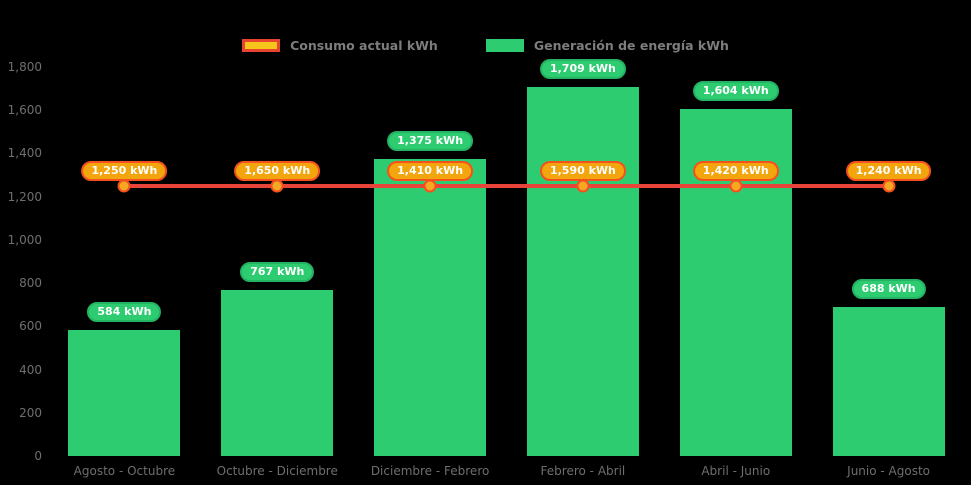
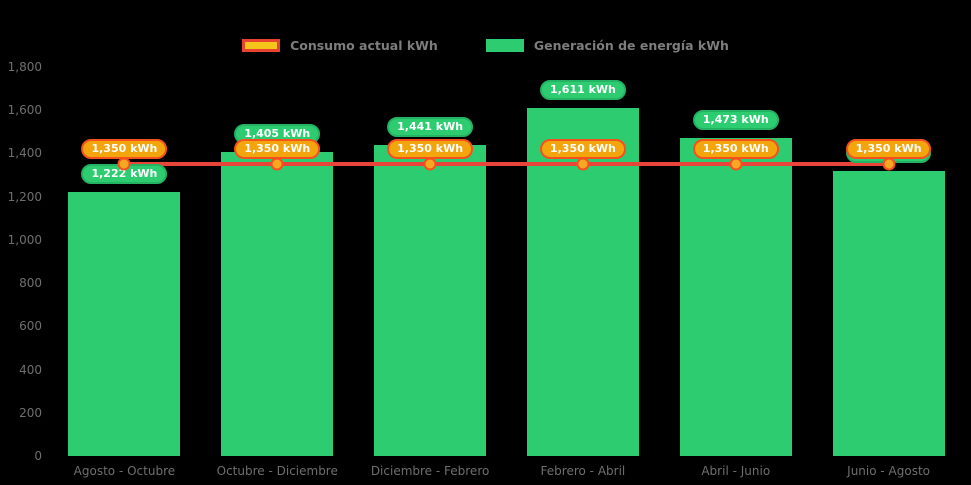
Generación de energía kWh/Agosto - Octubre: 584 -> 1,222
Consumo actual kWh/Agosto - Octubre: 1,250 -> 1,350
Generación de energía kWh/Octubre - Diciembre: 767 -> 1,405
Consumo actual kWh/Octubre - Diciembre: 1,650 -> 1,350
Generación de energía kWh/Diciembre - Febrero: 1,375 -> 1,441
Consumo actual kWh/Diciembre - Febrero: 1,410 -> 1,350
Generación de energía kWh/Febrero - Abril: 1,709 -> 1,611
Consumo actual kWh/Febrero - Abril: 1,590 -> 1,350
Generación de energía kWh/Abril - Junio: 1,604 -> 1,473
Consumo actual kWh/Abril - Junio: 1,420 -> 1,350
Generación de energía kWh/Junio - Agosto: 688 -> 1,320
Consumo actual kWh/Junio - Agosto: 1,240 -> 1,350
